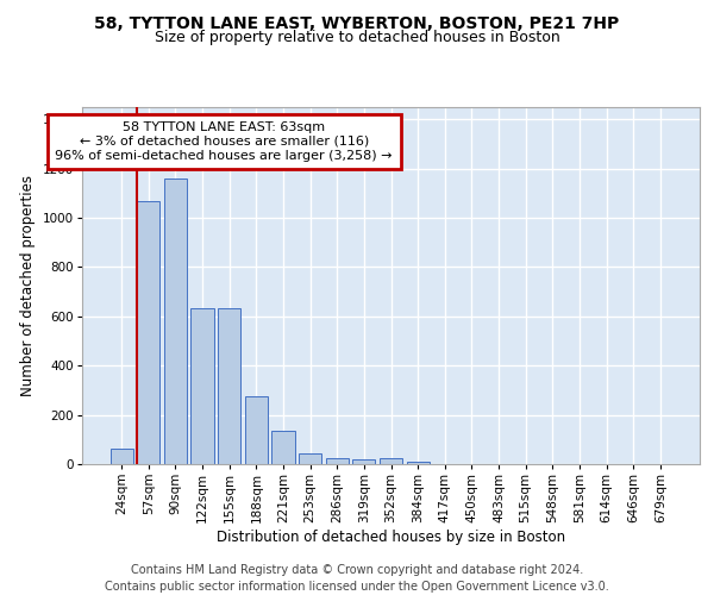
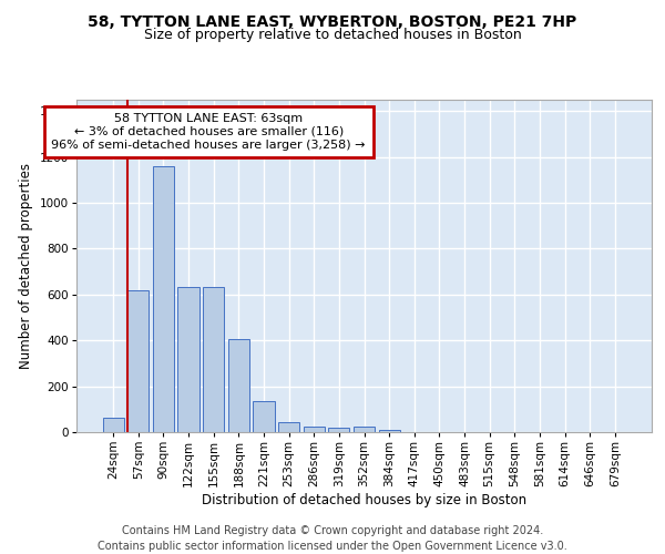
57sqm: 1070 -> 620
188sqm: 275 -> 405
